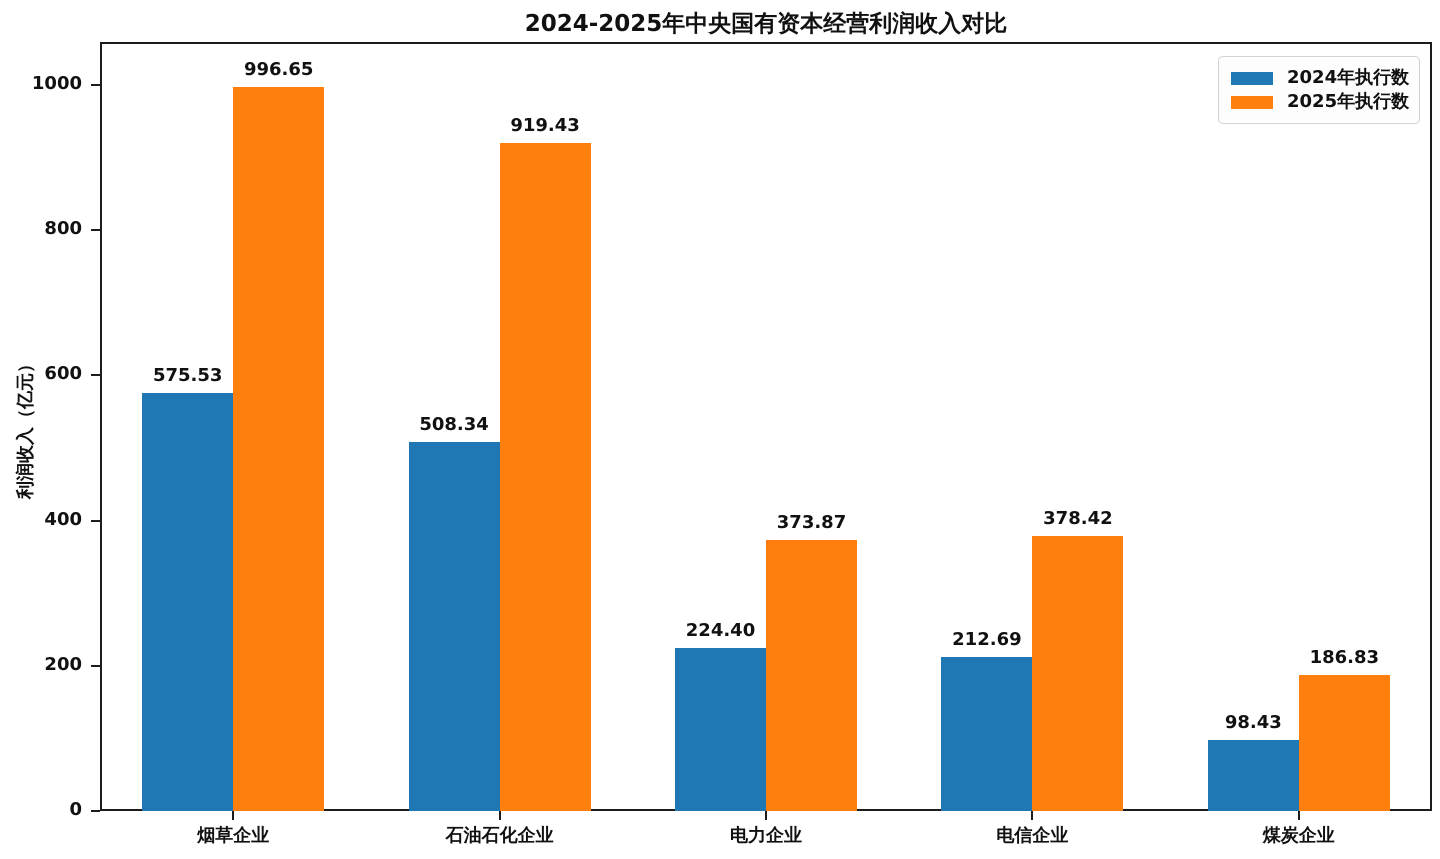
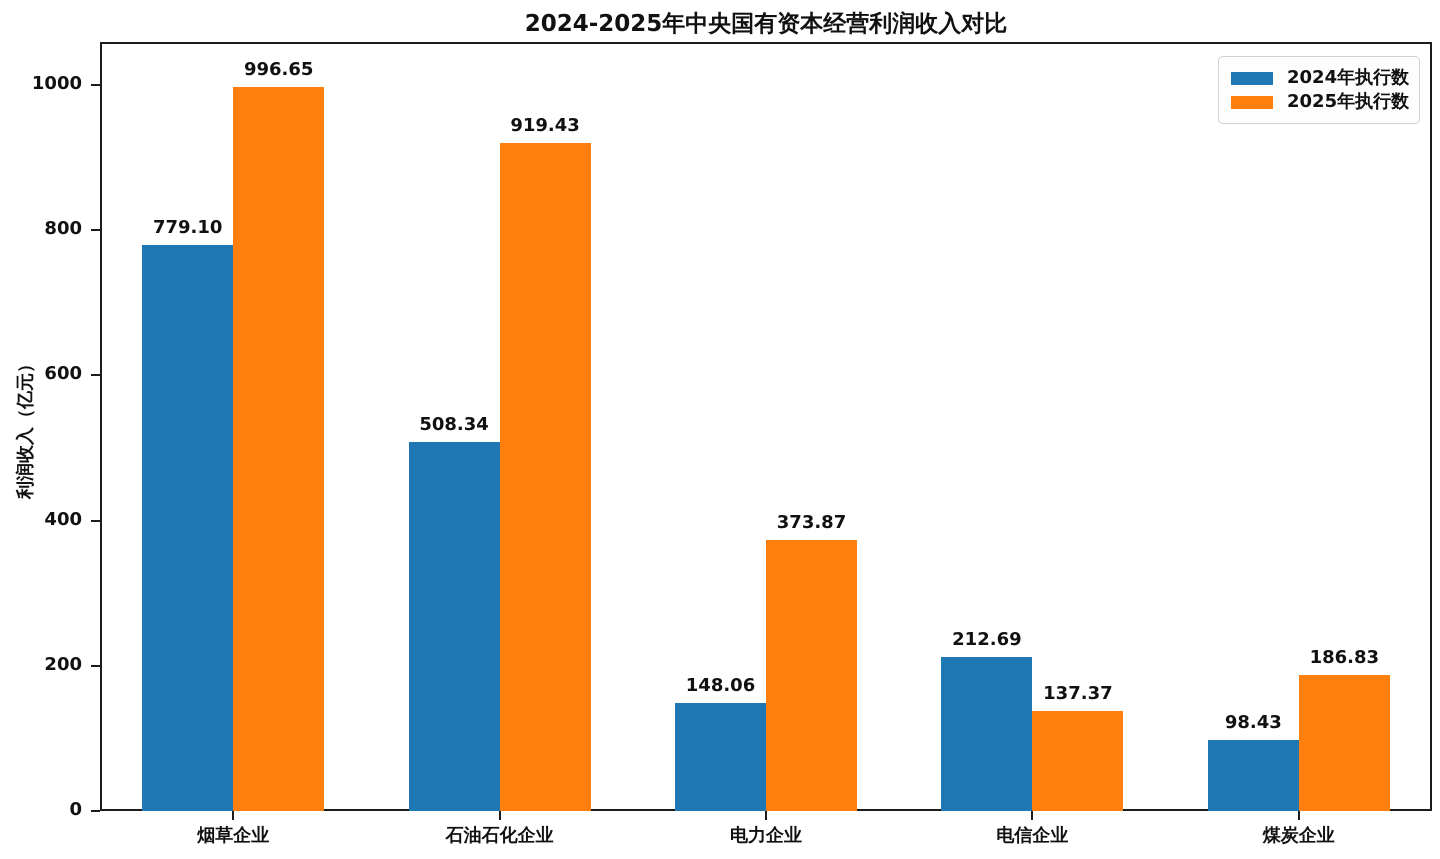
2024年执行数/烟草企业: 575.53 -> 779.10
2024年执行数/电力企业: 224.40 -> 148.06
2025年执行数/电信企业: 378.42 -> 137.37
